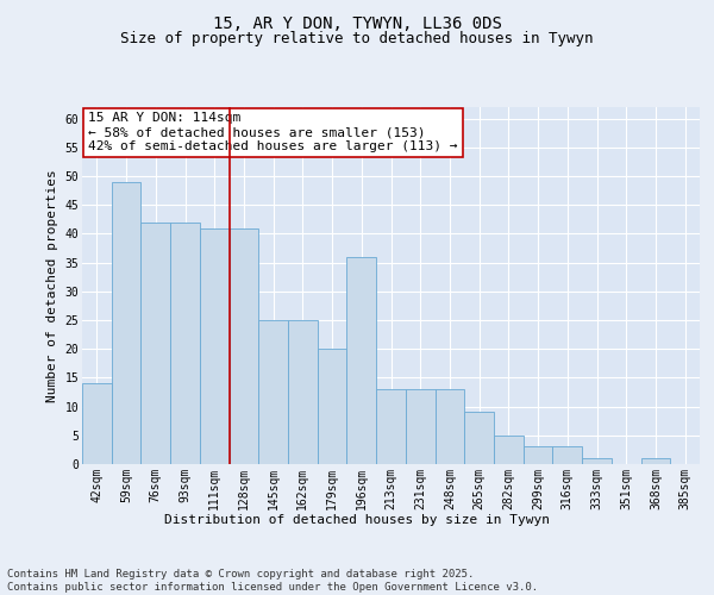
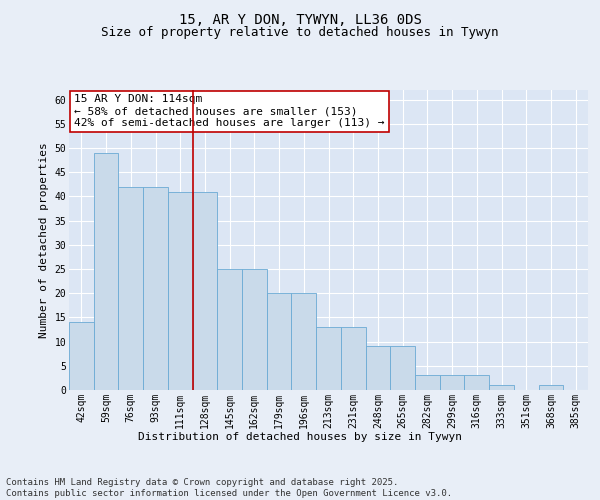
196sqm: 36 -> 20
248sqm: 13 -> 9
282sqm: 5 -> 3
